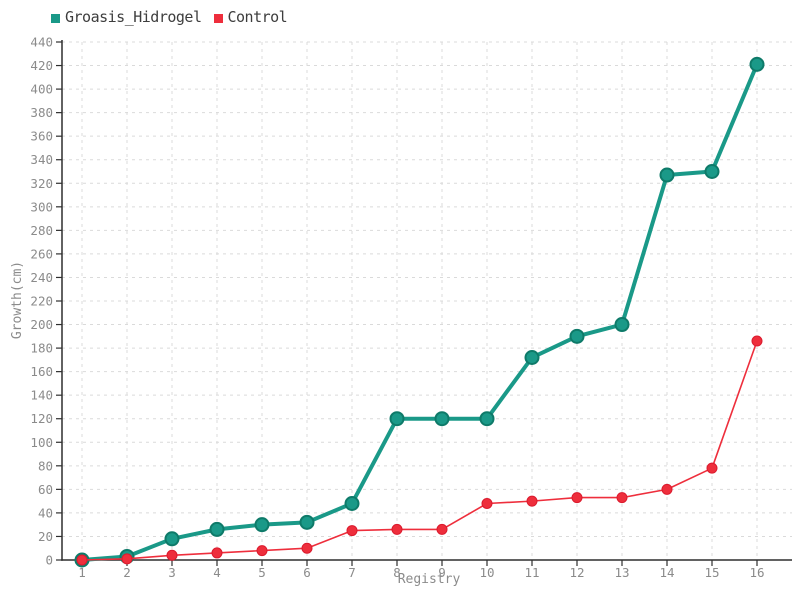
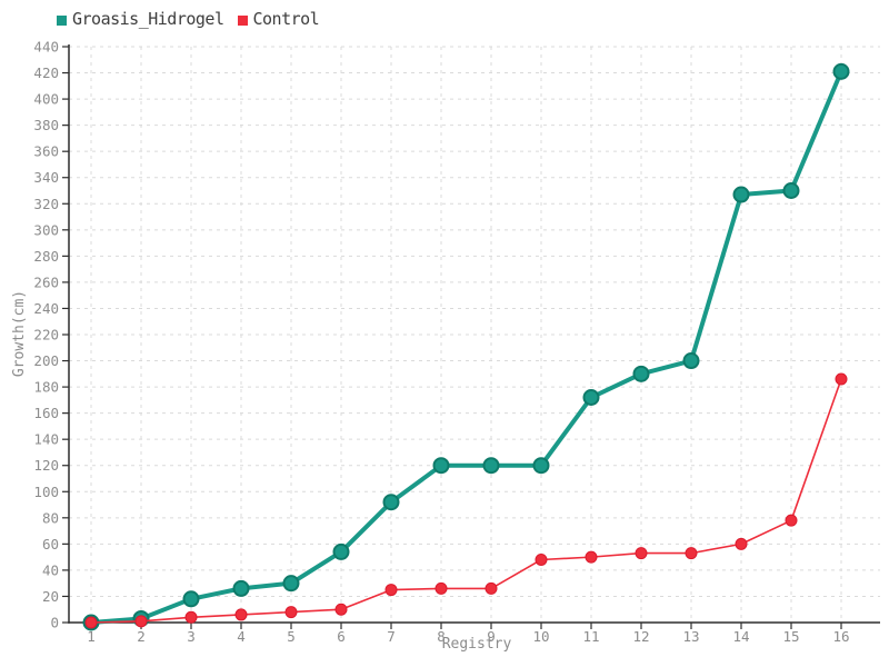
Groasis_Hidrogel/6: 32 -> 54
Groasis_Hidrogel/7: 48 -> 92
